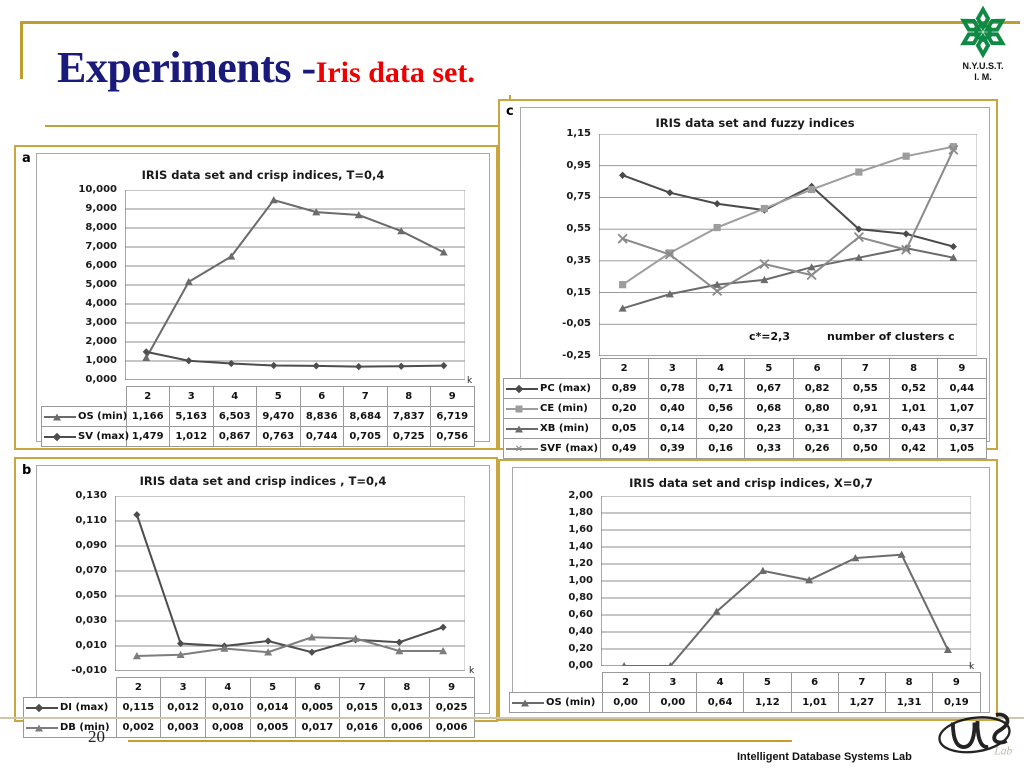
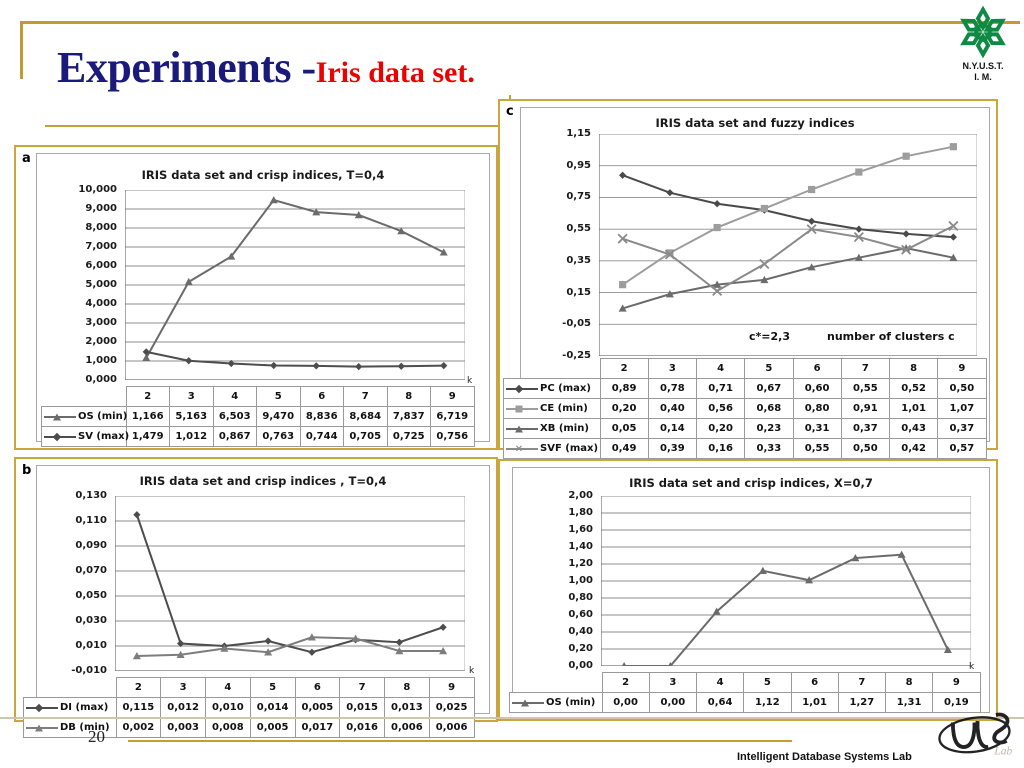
IRIS data set and fuzzy indices/PC (max)/6: 0,82 -> 0,60
IRIS data set and fuzzy indices/SVF (max)/6: 0,26 -> 0,55
IRIS data set and fuzzy indices/PC (max)/9: 0,44 -> 0,50
IRIS data set and fuzzy indices/SVF (max)/9: 1,05 -> 0,57
